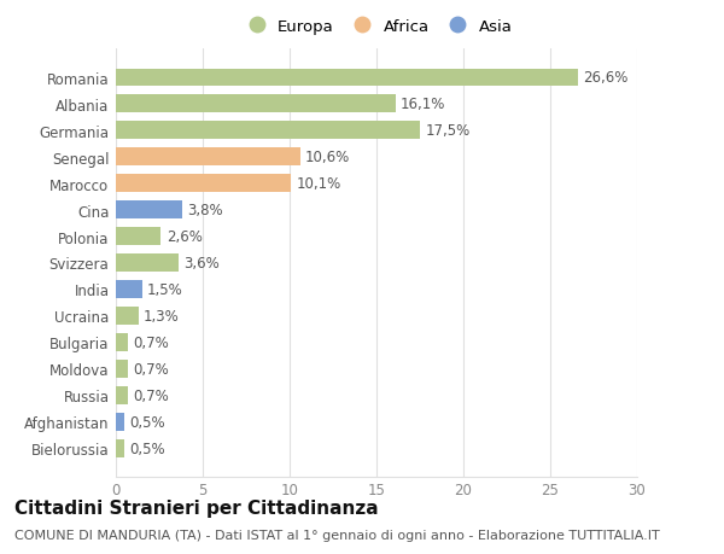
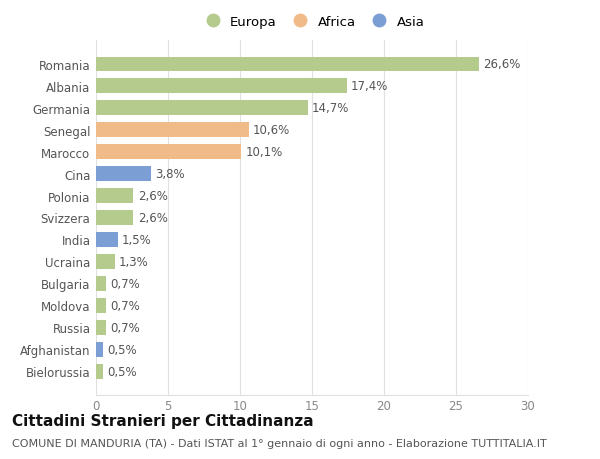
Albania: 16,1% -> 17,4%
Germania: 17,5% -> 14,7%
Svizzera: 3,6% -> 2,6%
